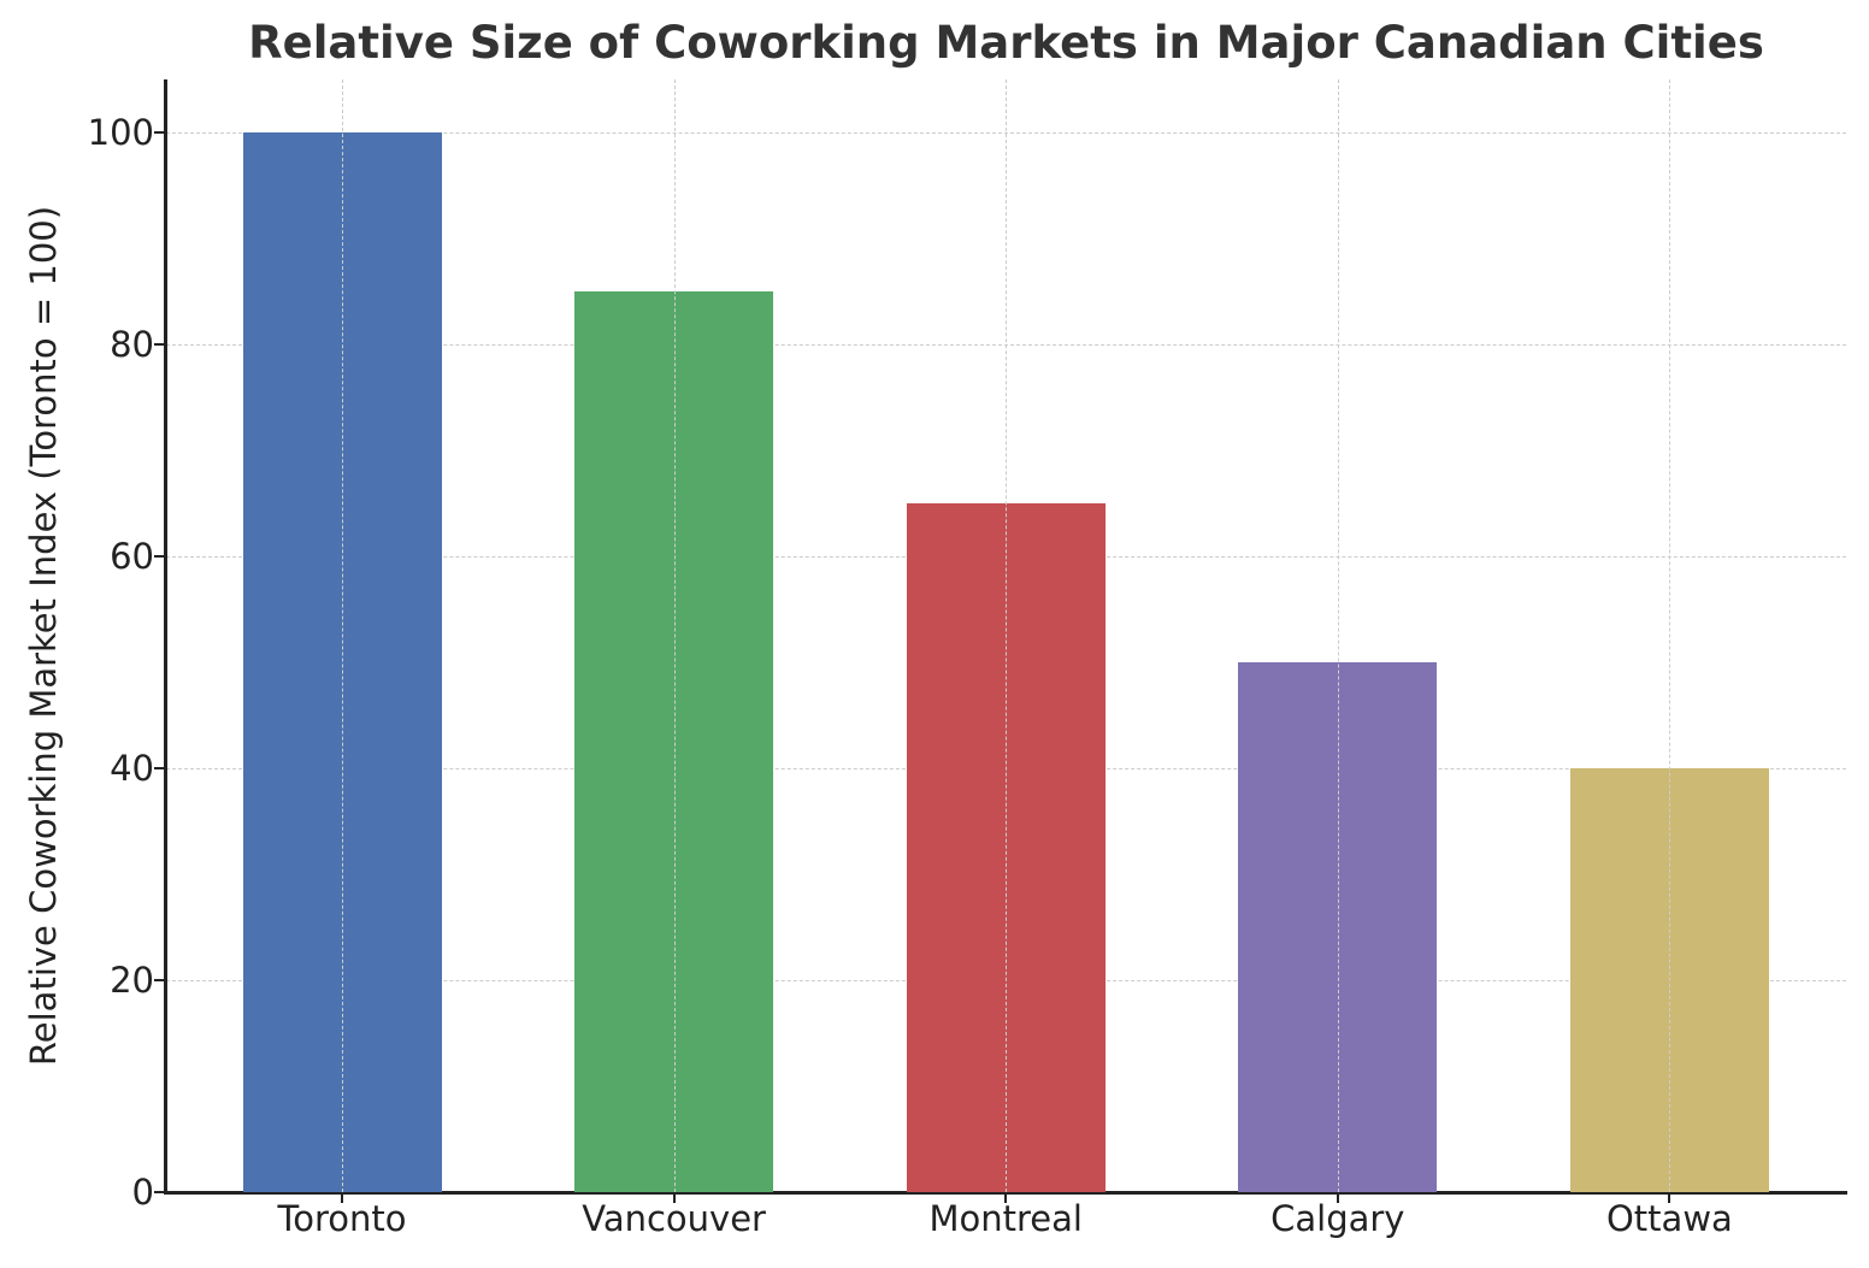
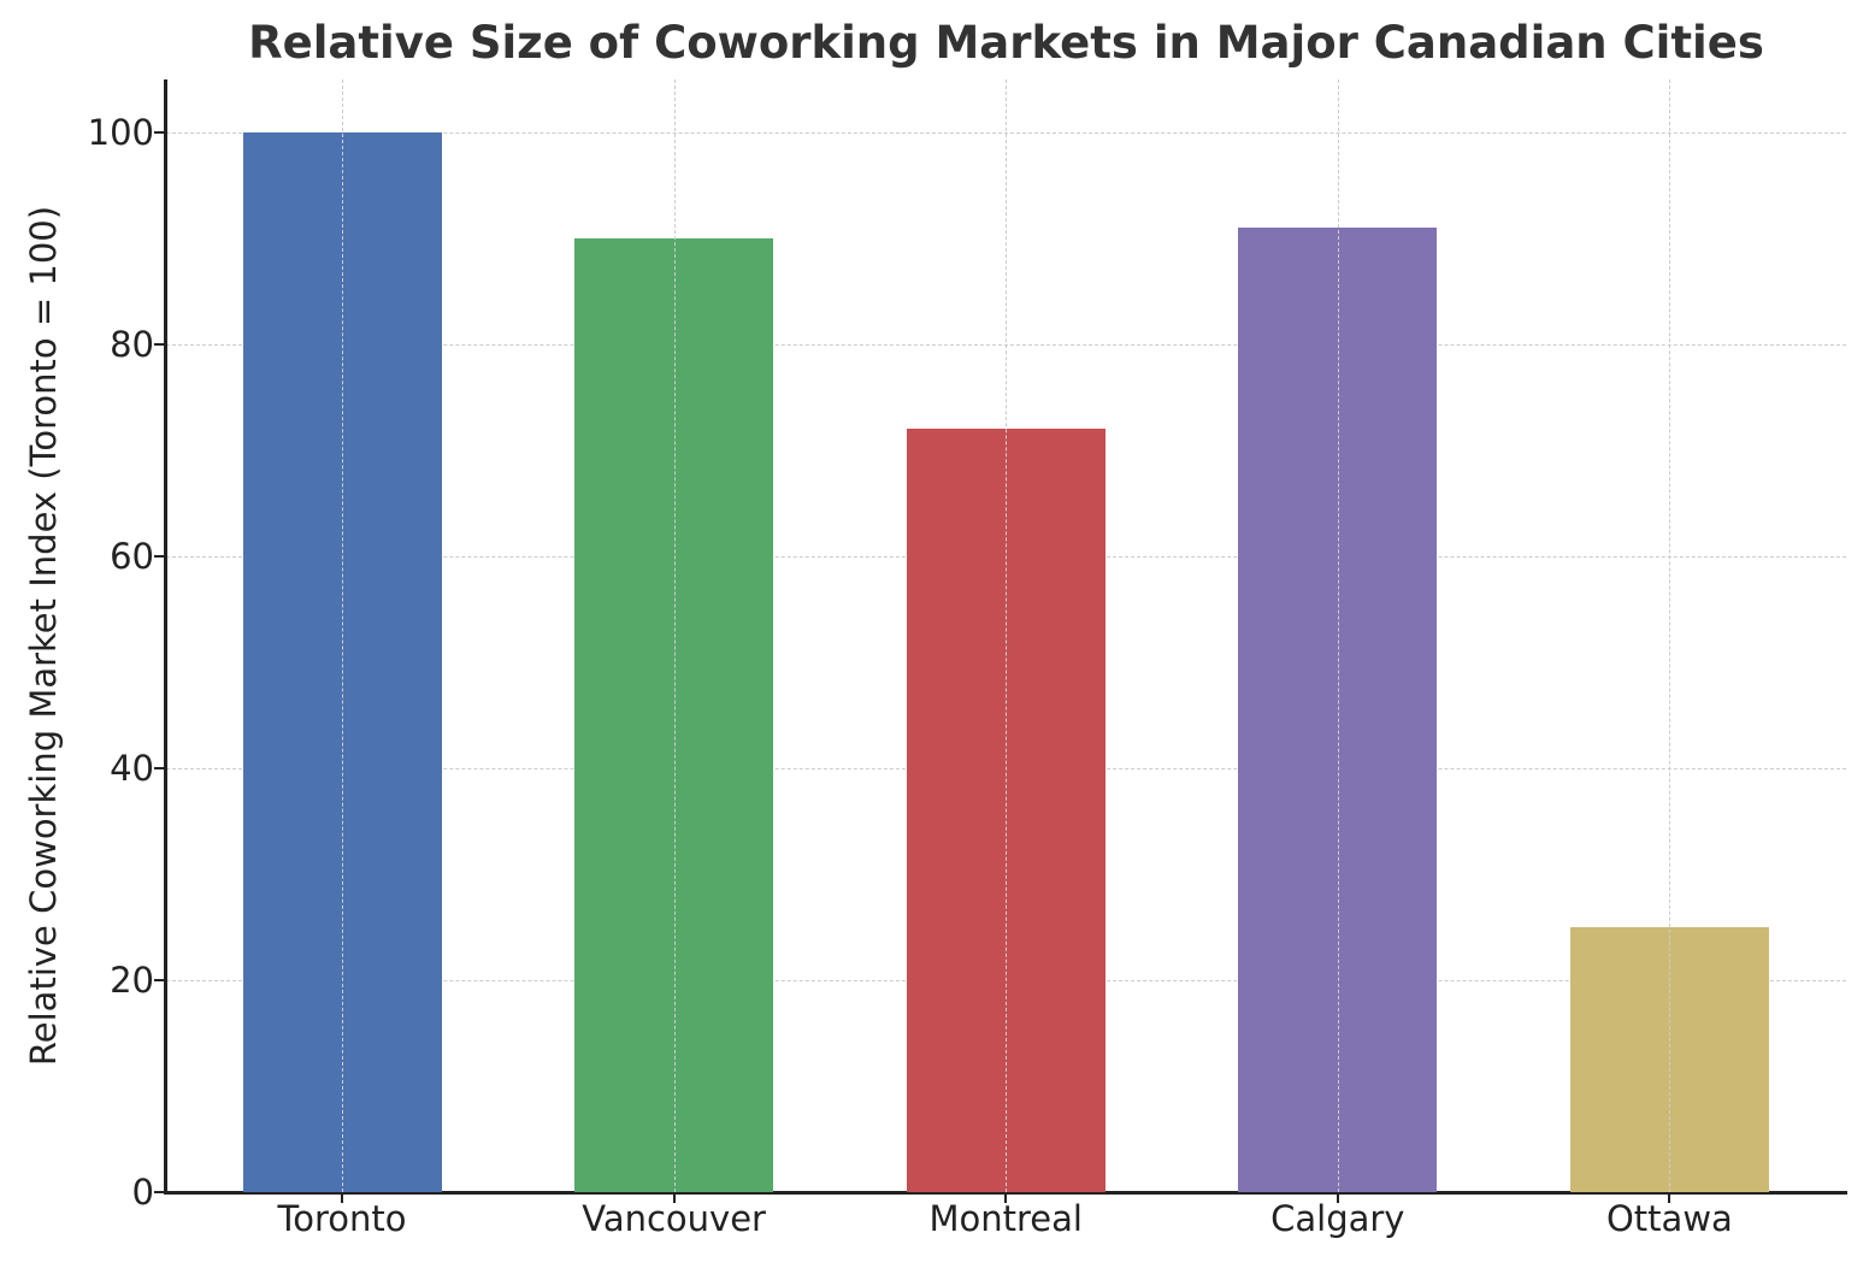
Vancouver: 85 -> 90
Montreal: 65 -> 72
Calgary: 50 -> 91
Ottawa: 40 -> 25
